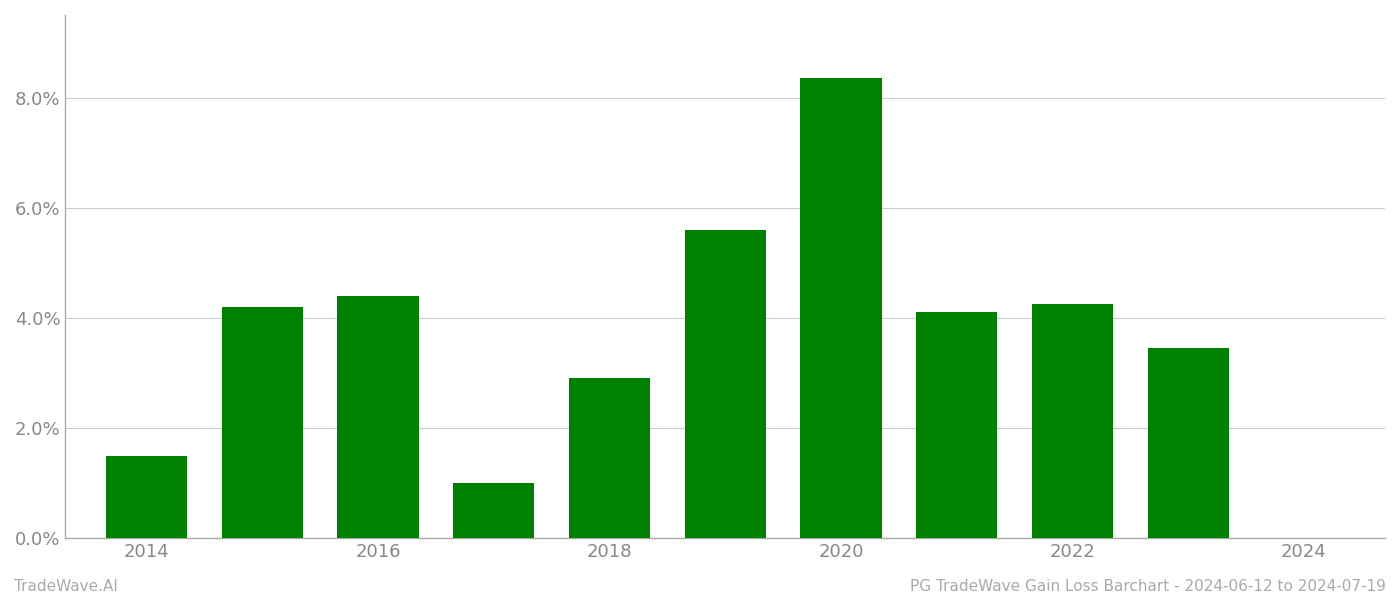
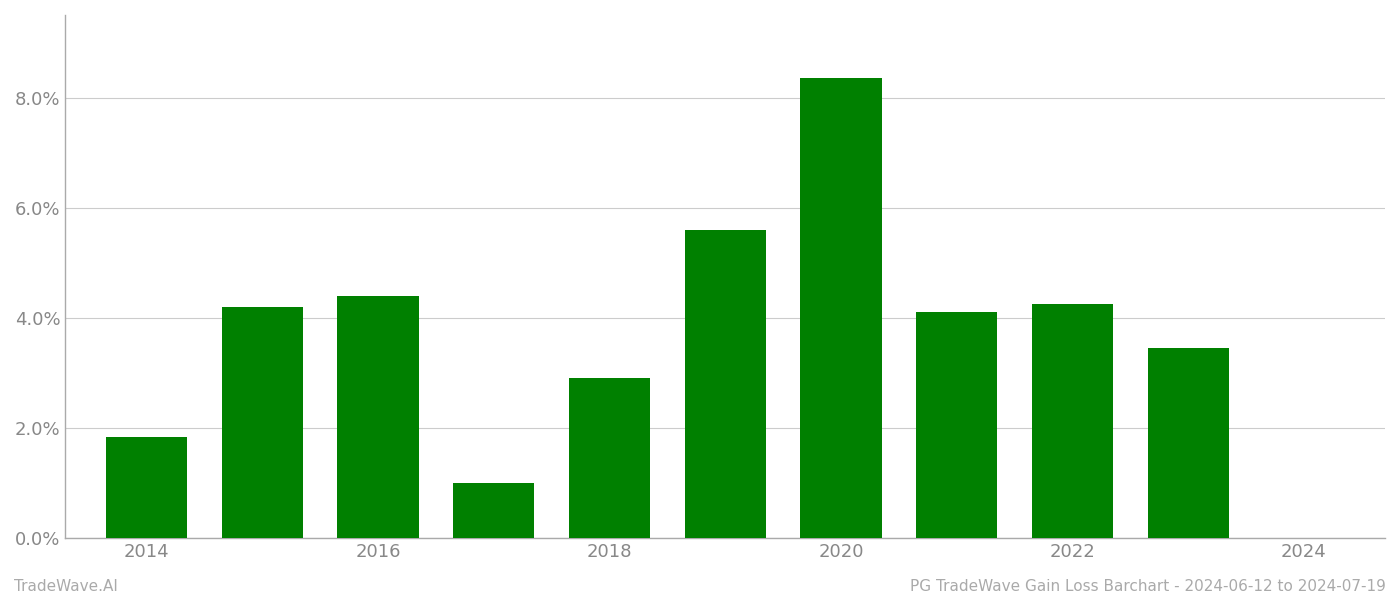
2014: 1.50% -> 1.84%
